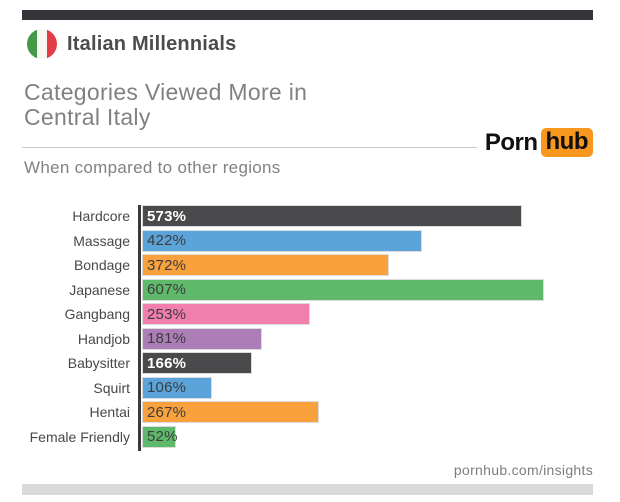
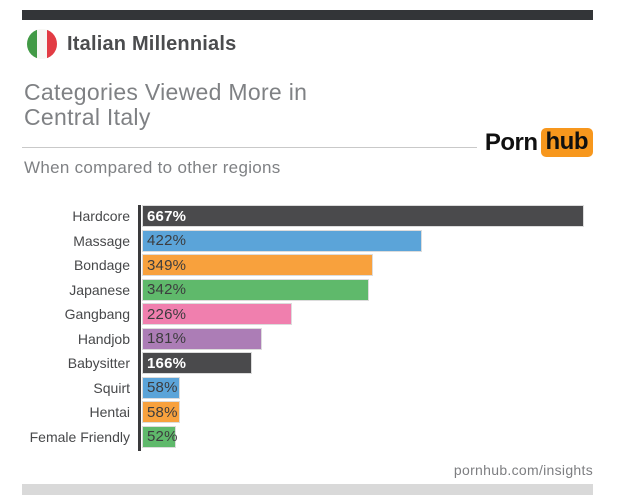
Hardcore: 573% -> 667%
Bondage: 372% -> 349%
Japanese: 607% -> 342%
Gangbang: 253% -> 226%
Squirt: 106% -> 58%
Hentai: 267% -> 58%
